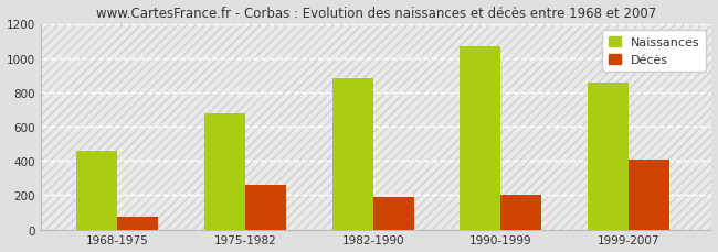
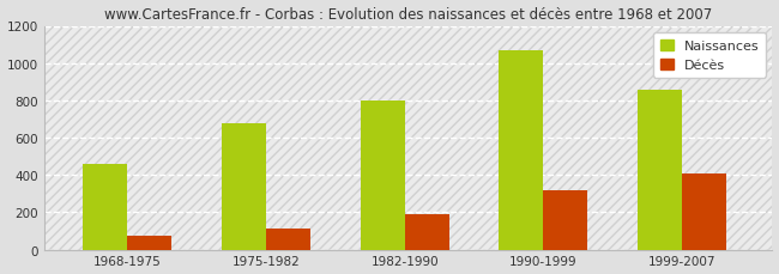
Décès/1975-1982: 260 -> 120
Naissances/1982-1990: 880 -> 800
Décès/1990-1999: 200 -> 320
